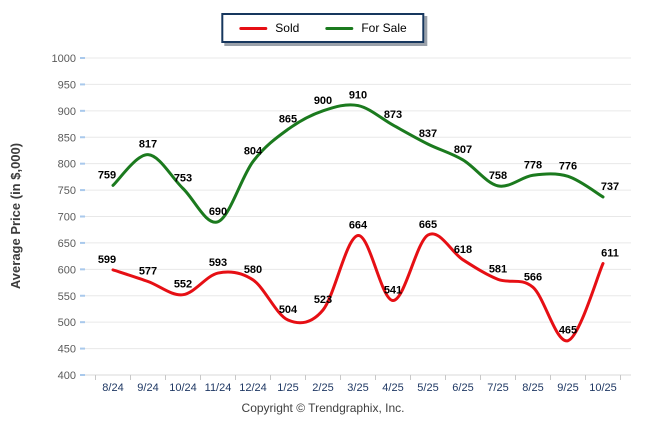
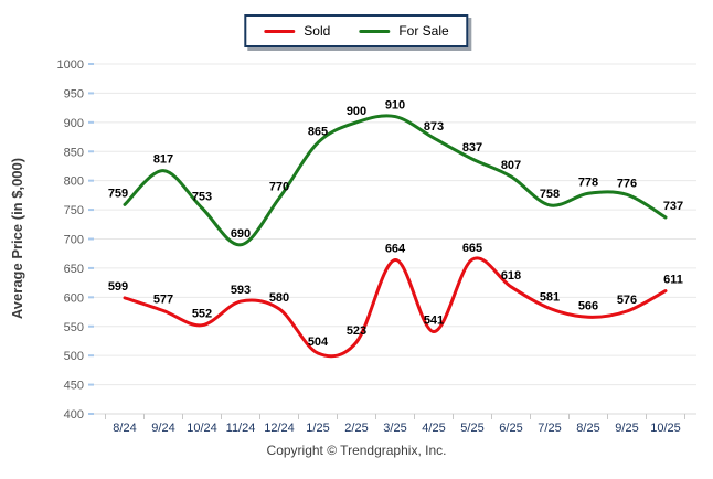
For Sale/12/24: 804 -> 770
Sold/9/25: 465 -> 576
